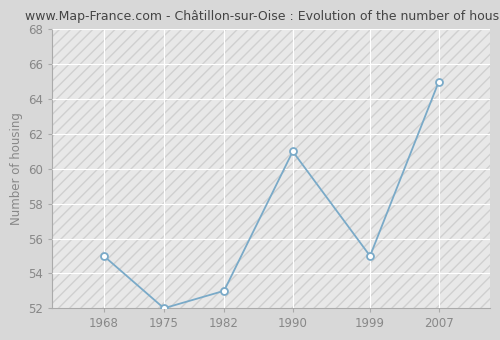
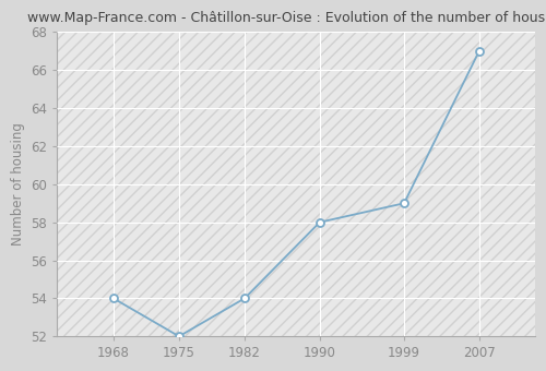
1968: 55 -> 54
1982: 53 -> 54
1990: 61 -> 58
1999: 55 -> 59
2007: 65 -> 67
